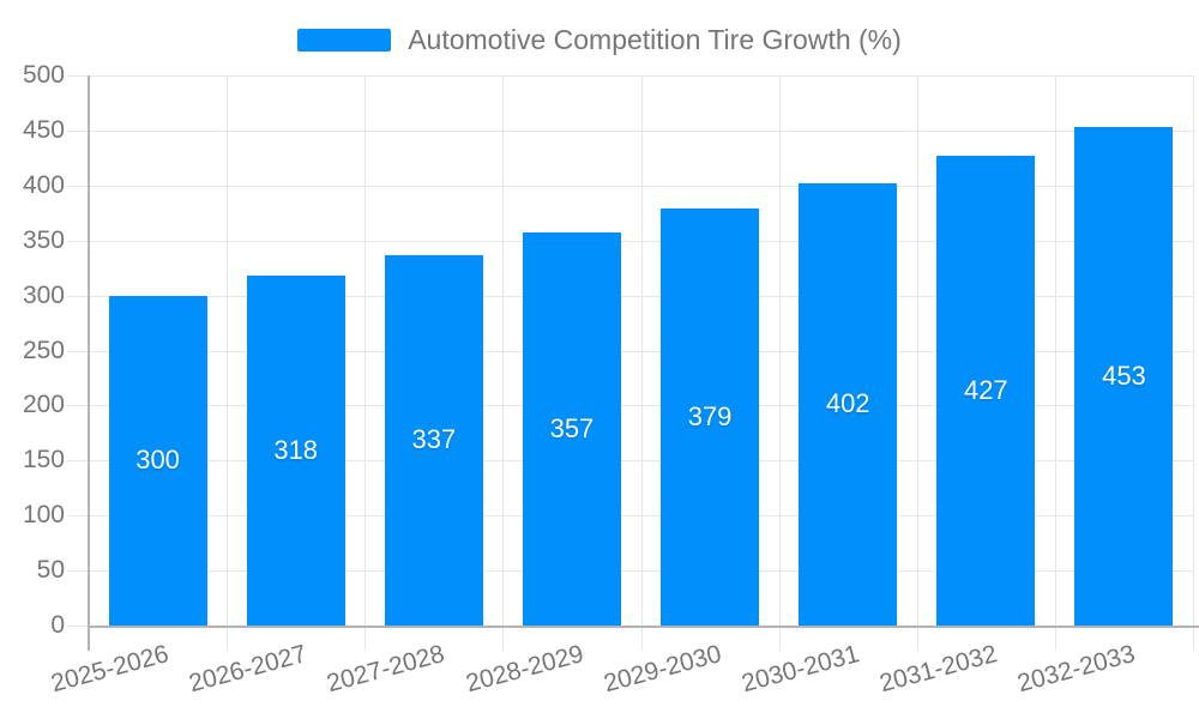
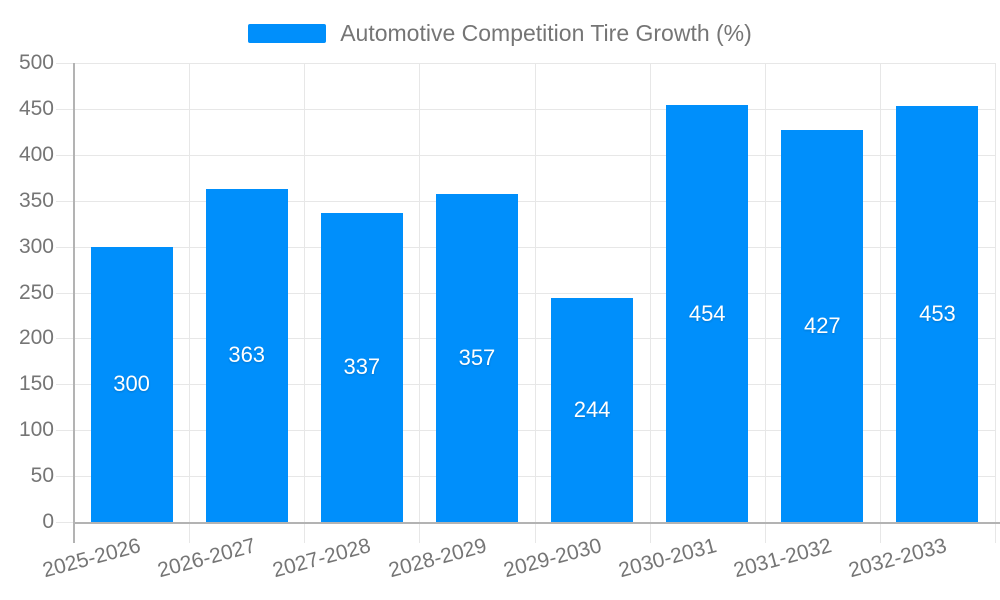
2026-2027: 318 -> 363
2029-2030: 379 -> 244
2030-2031: 402 -> 454
